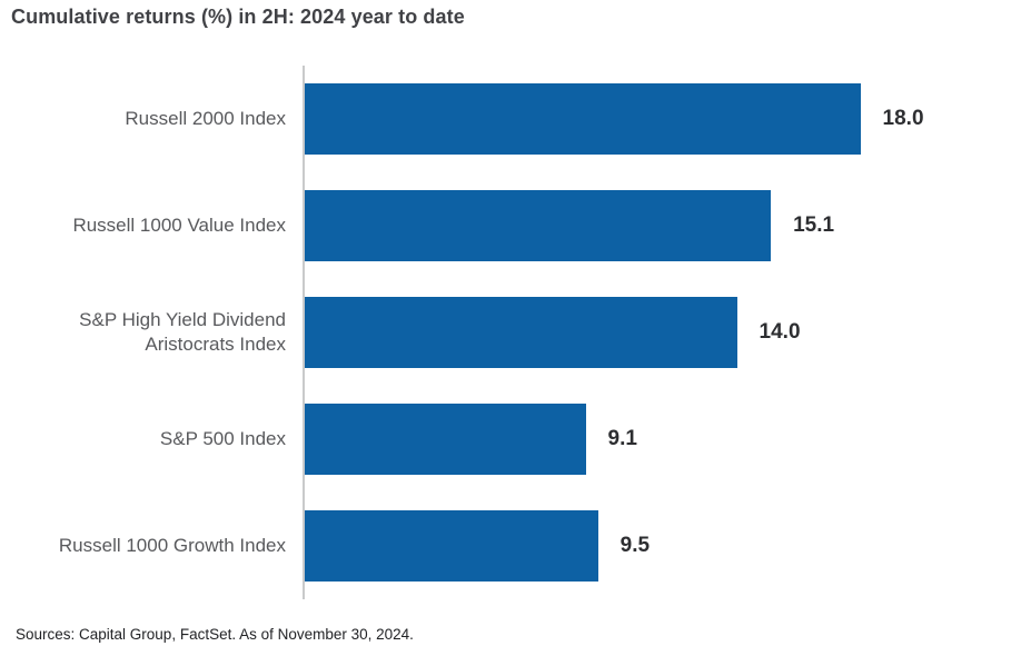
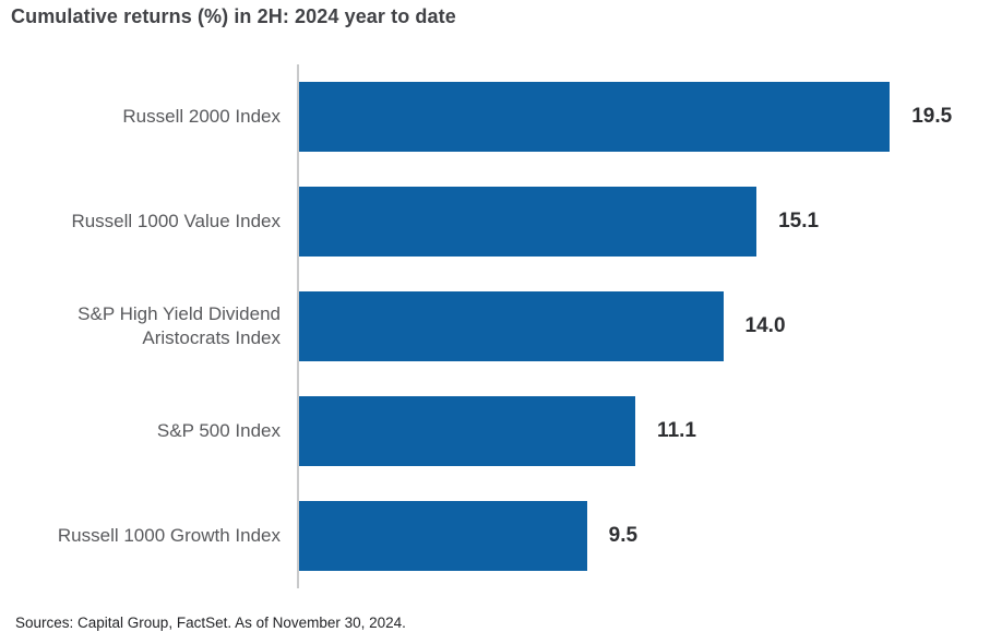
Russell 2000 Index: 18.0 -> 19.5
S&P 500 Index: 9.1 -> 11.1
